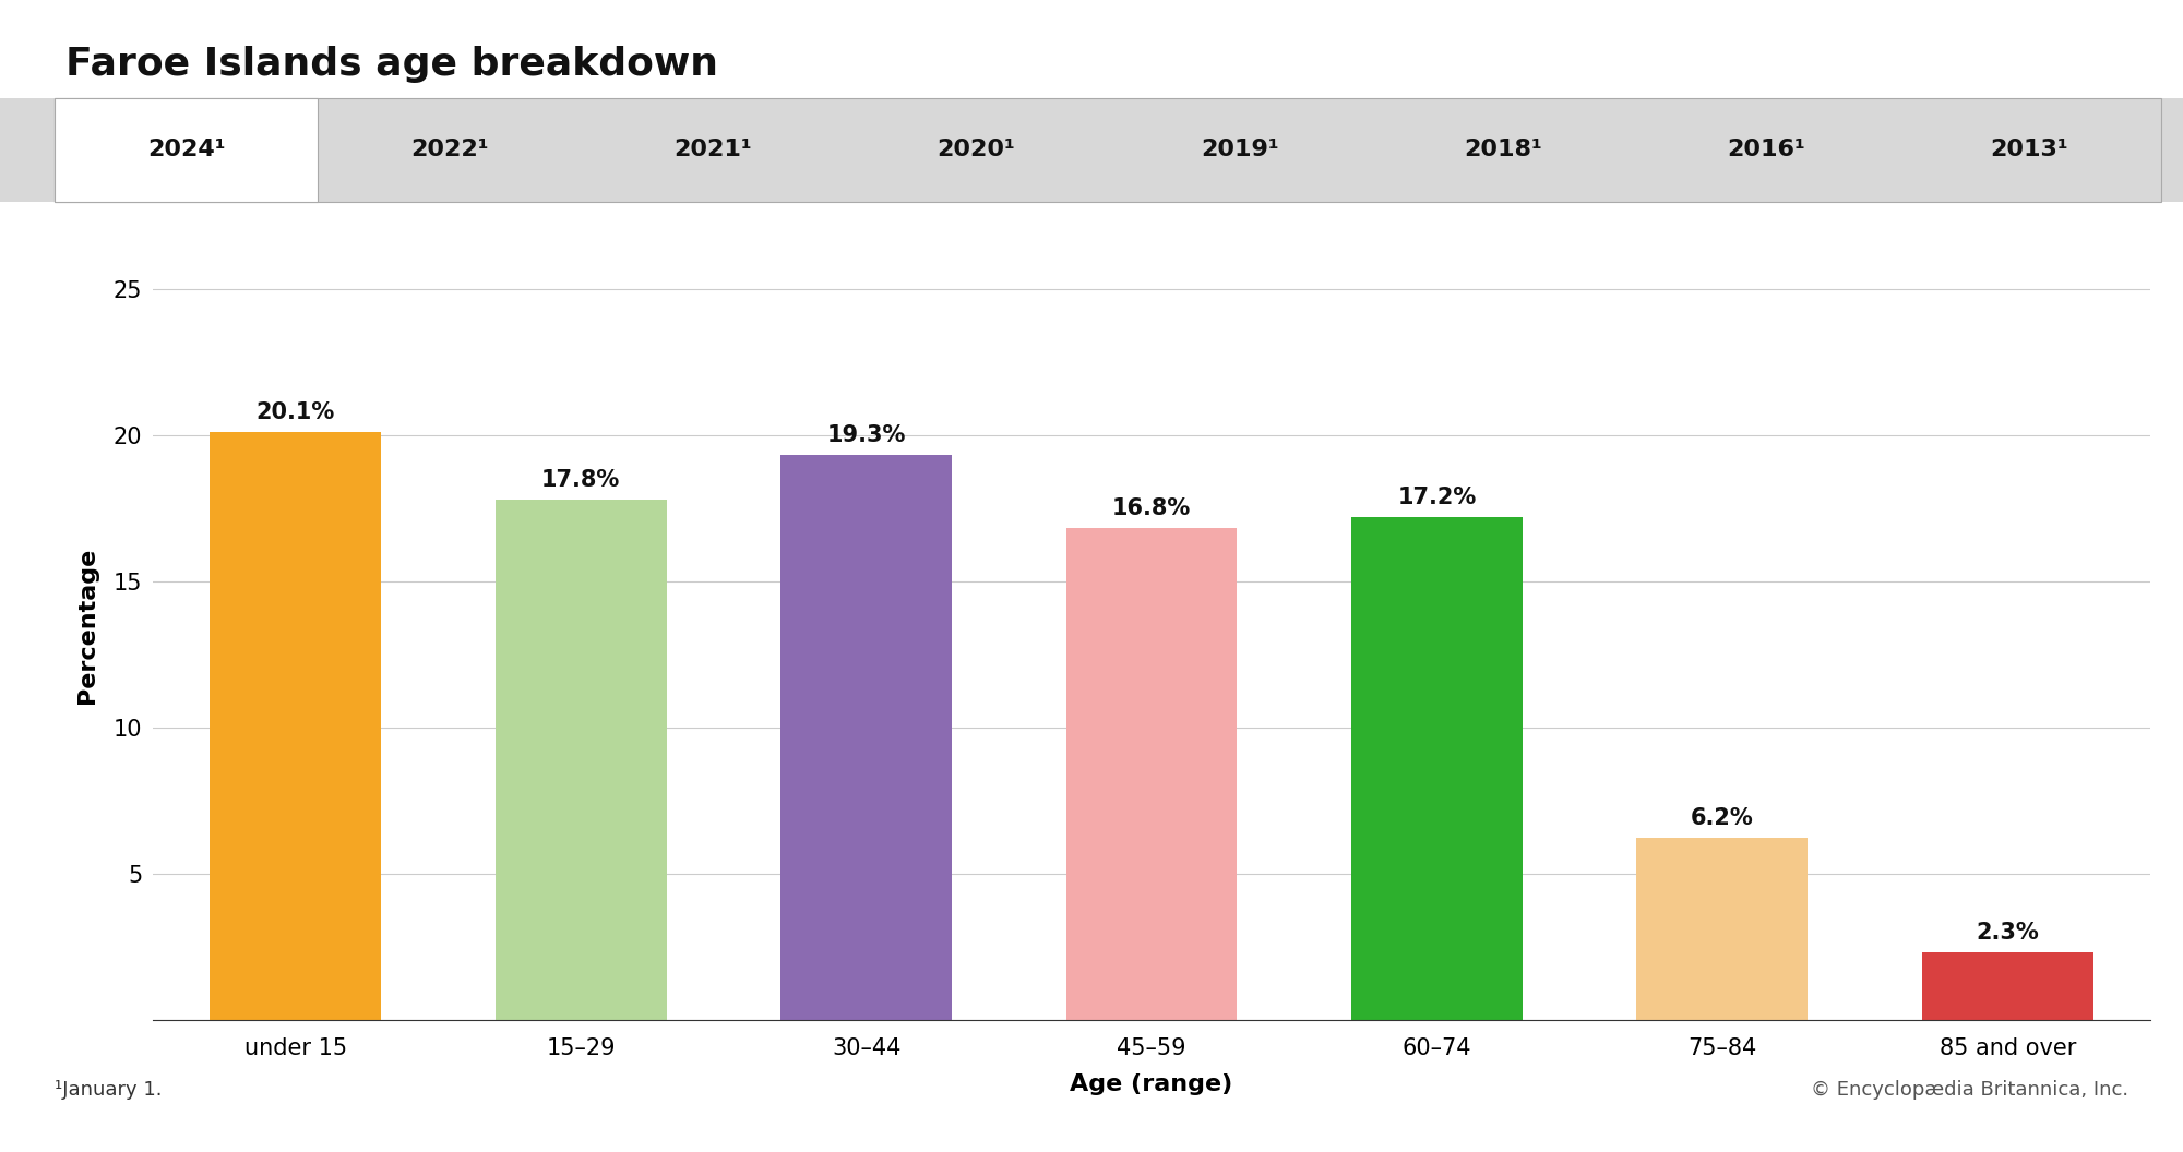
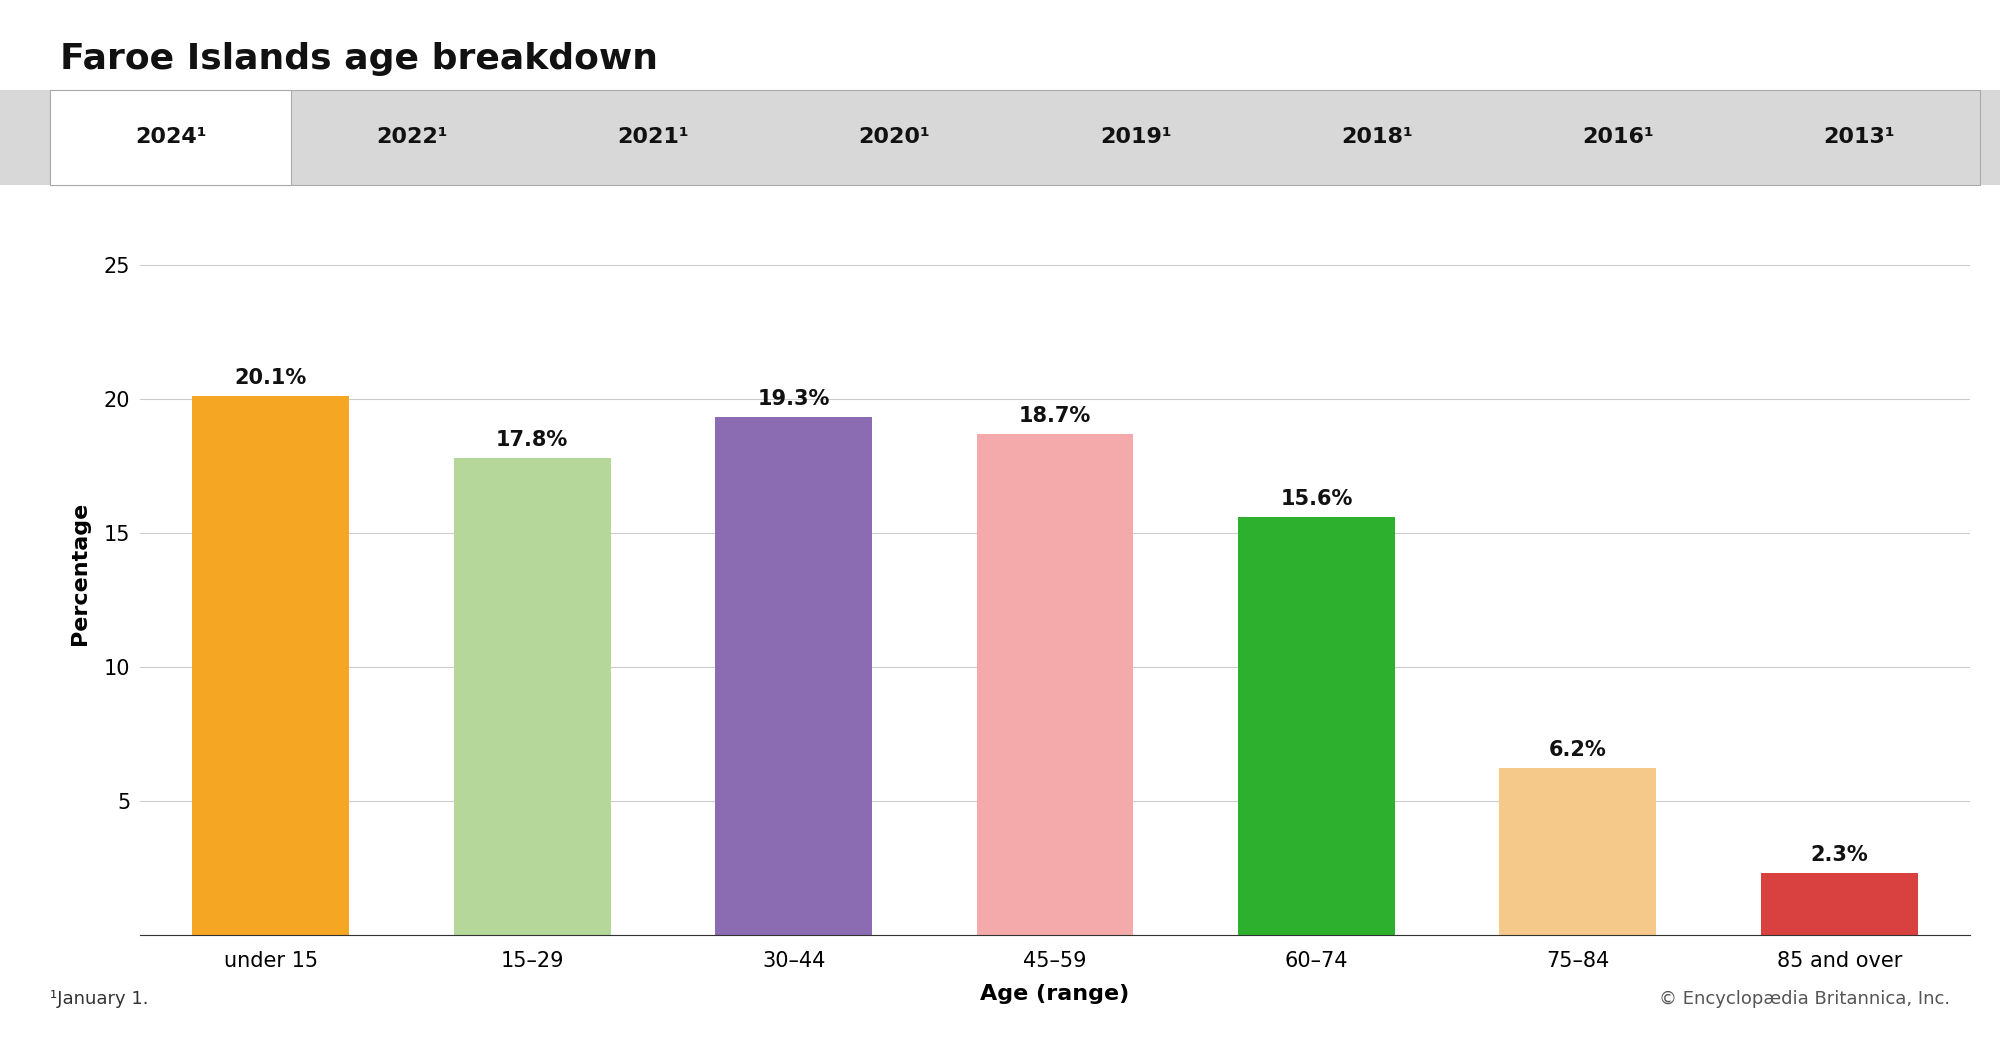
45–59: 16.8% -> 18.7%
60–74: 17.2% -> 15.6%
